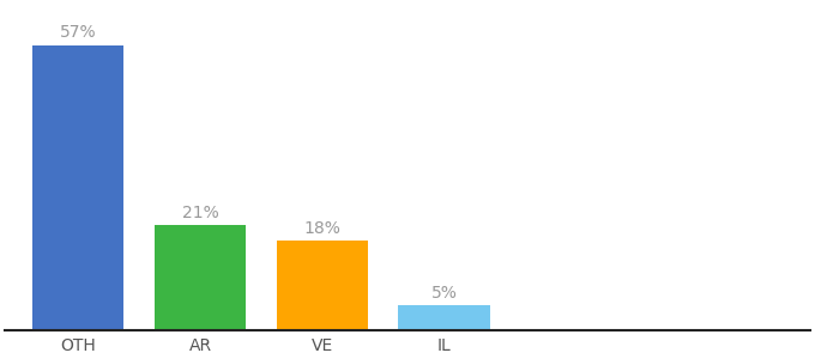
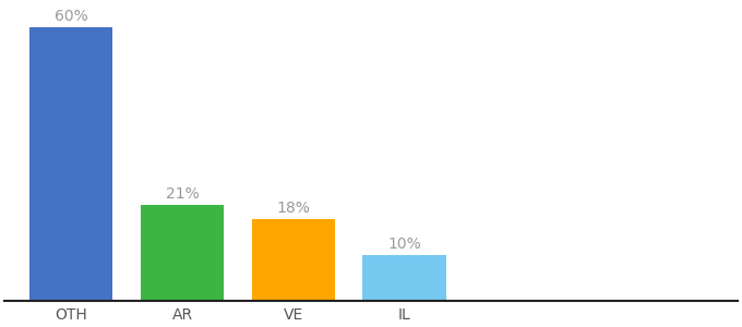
OTH: 57% -> 60%
IL: 5% -> 10%
